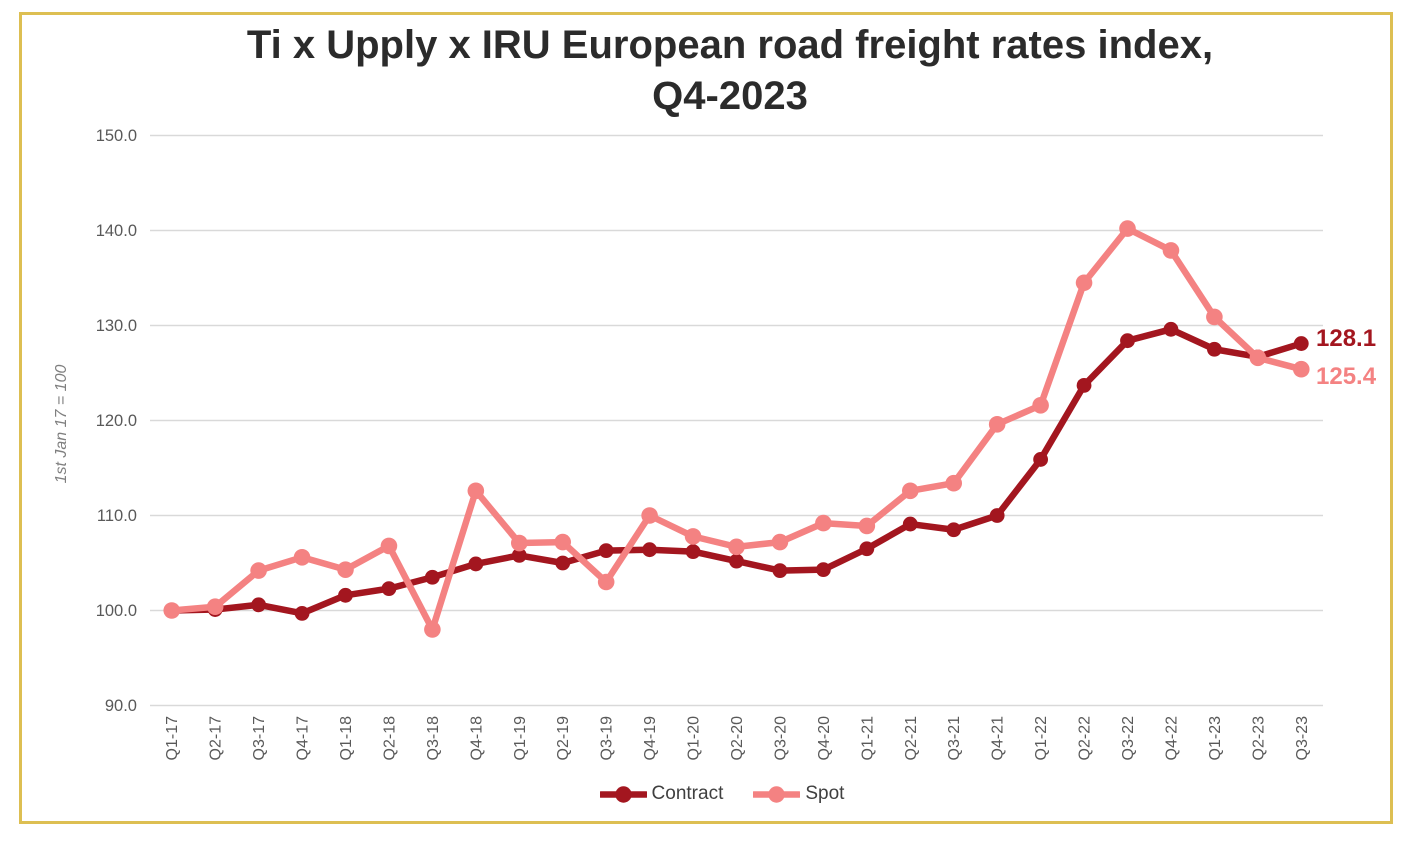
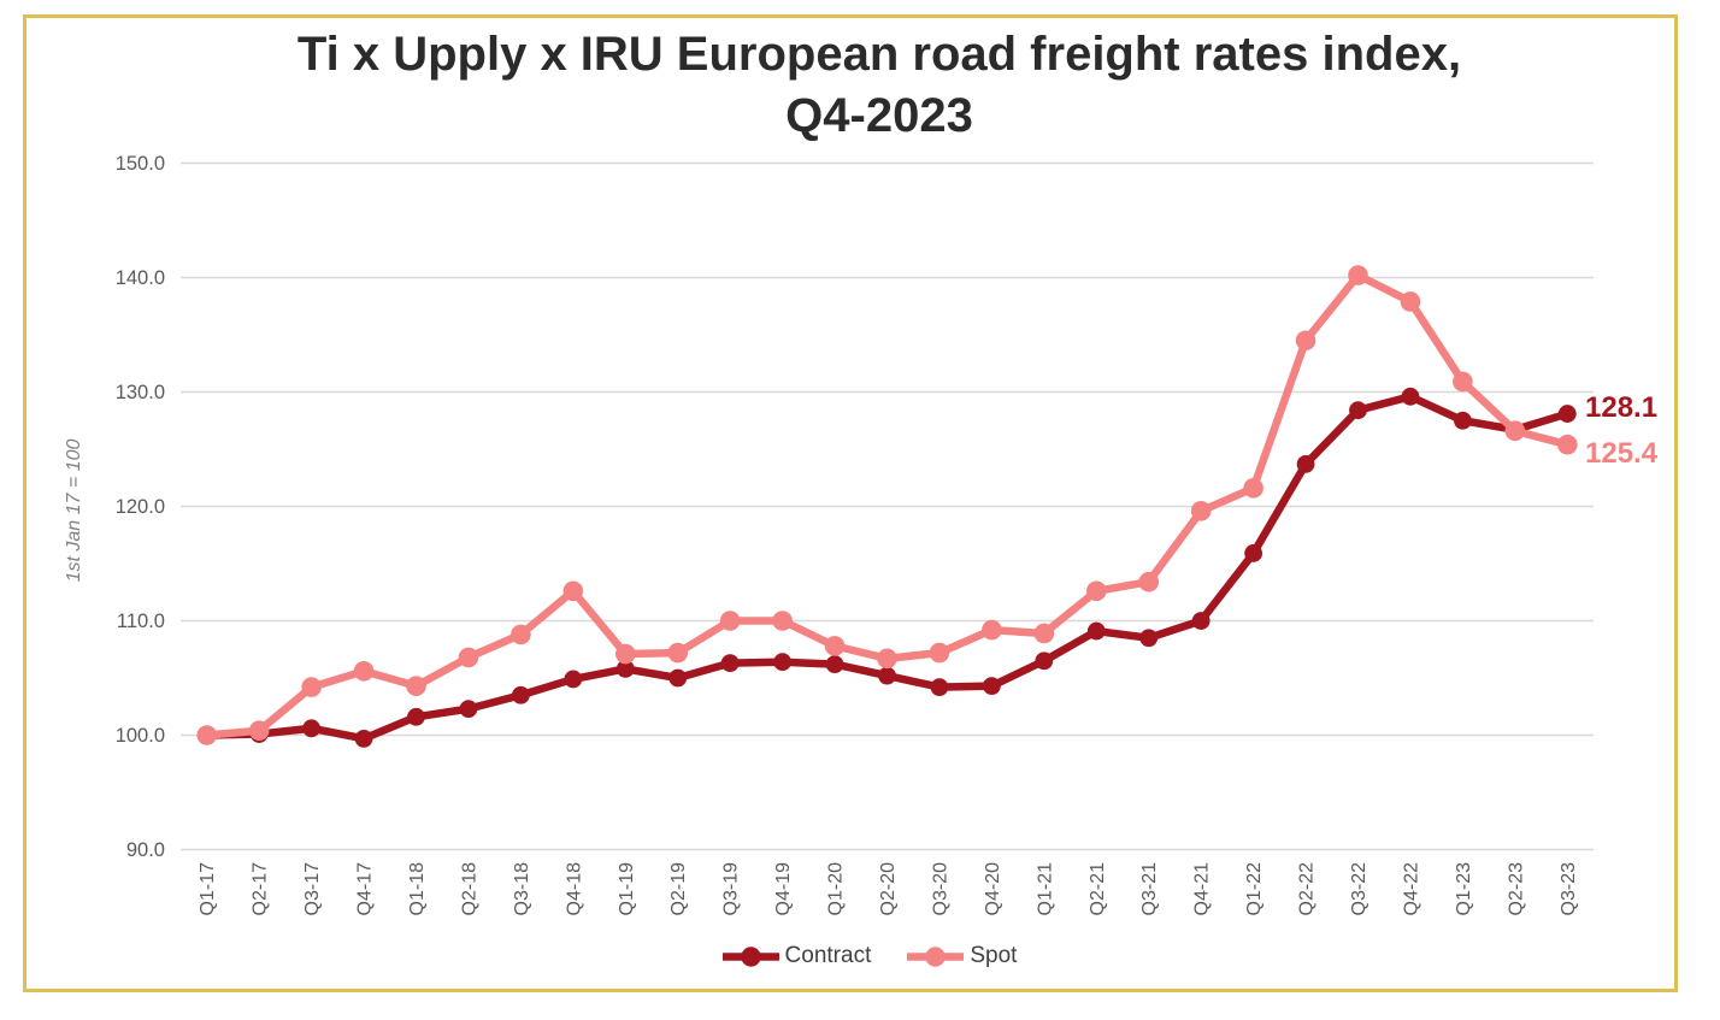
Spot/Q3-18: 98 -> 109
Spot/Q3-19: 103 -> 110
